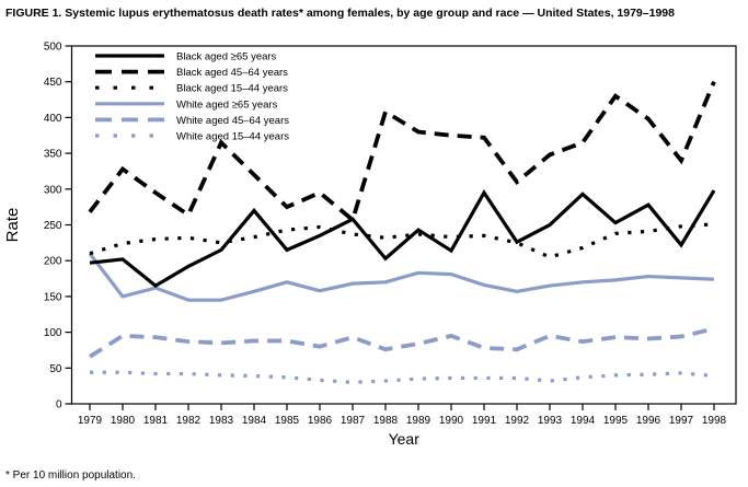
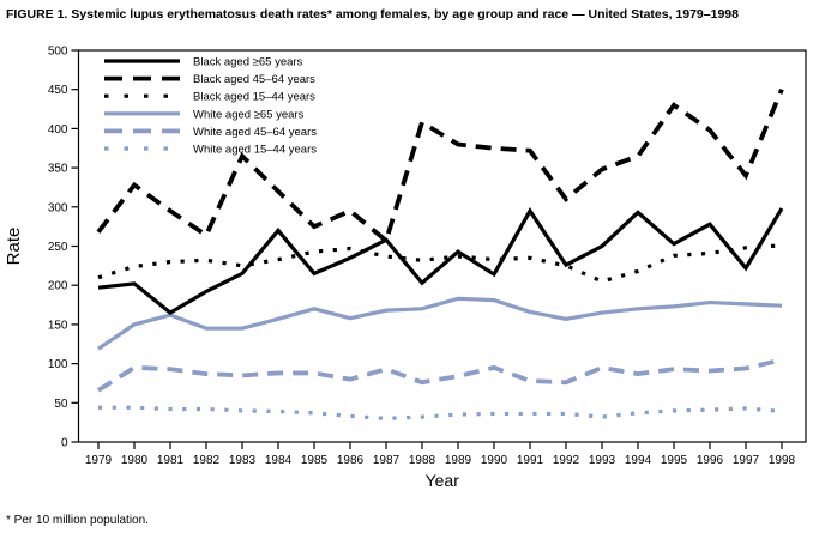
White aged ≥65 years/1979: 210 -> 120
